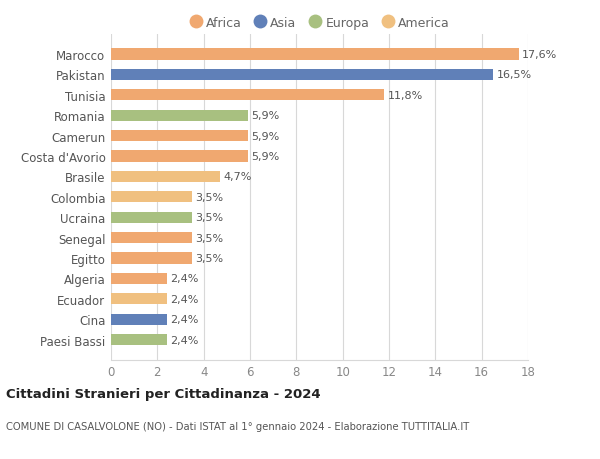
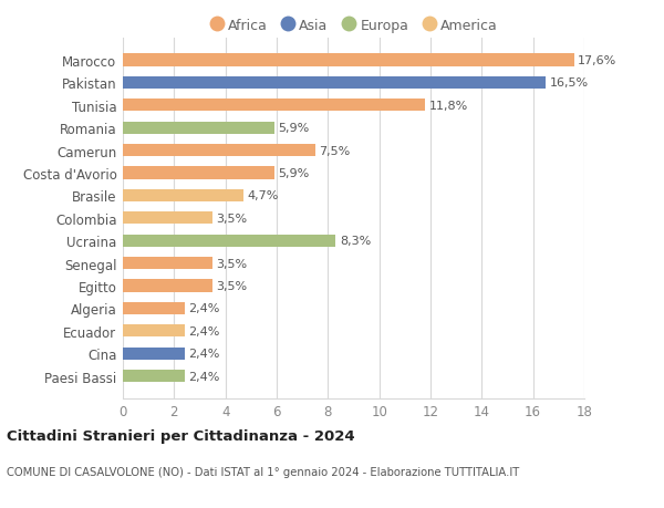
Camerun: 5,9% -> 7,5%
Ucraina: 3,5% -> 8,3%
